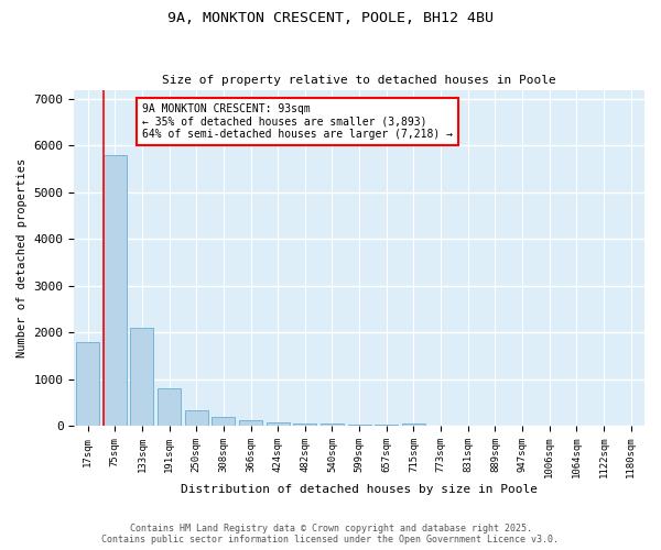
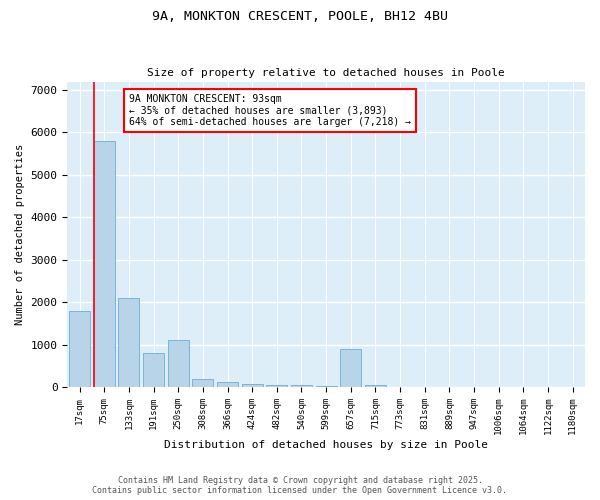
250sqm: 330 -> 1100
657sqm: 20 -> 900
